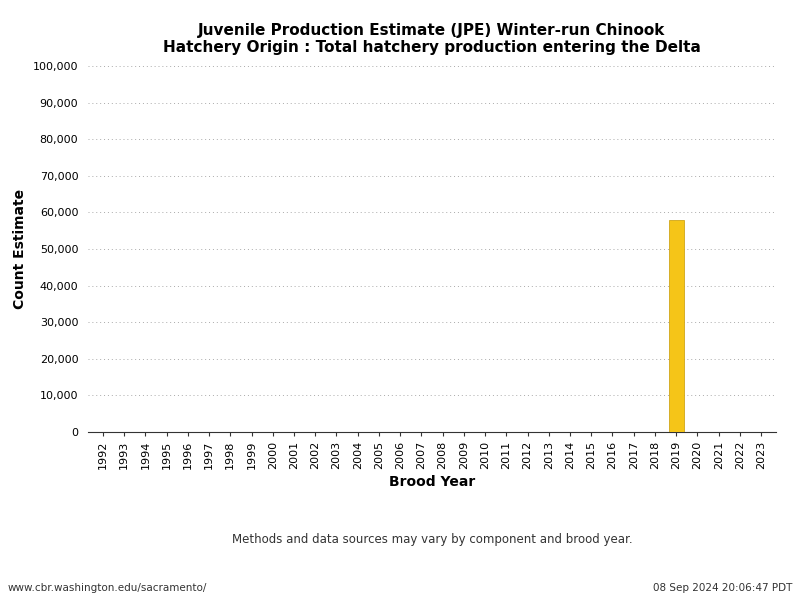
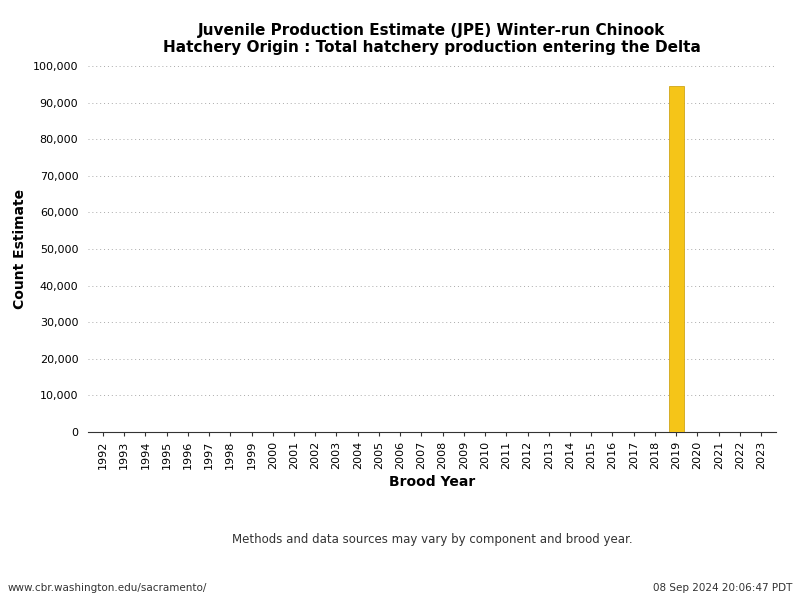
2019: 58,000 -> 94,500
